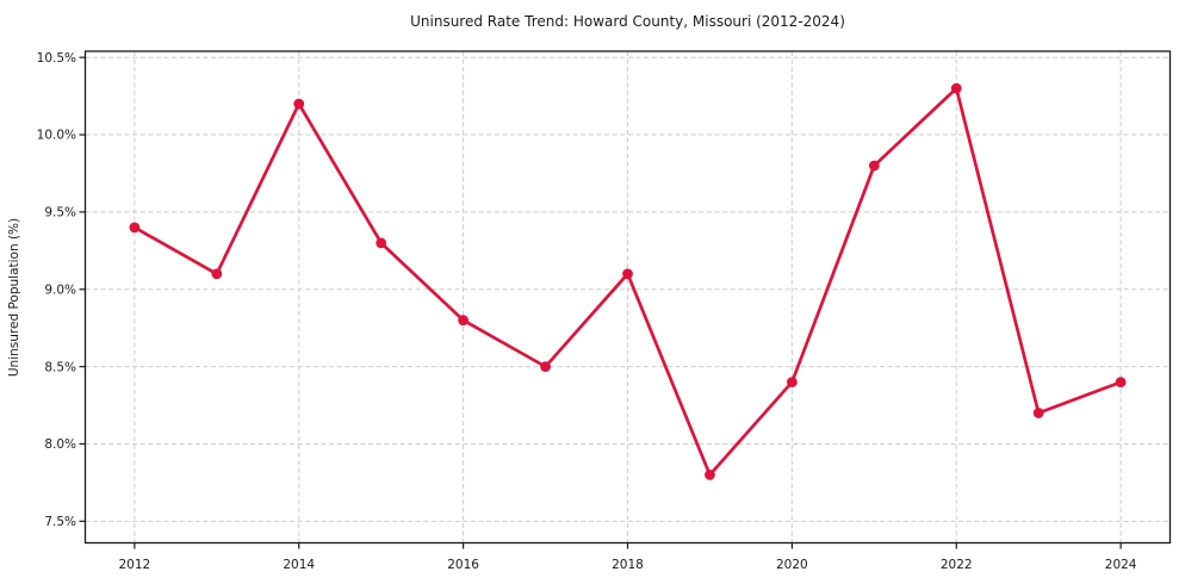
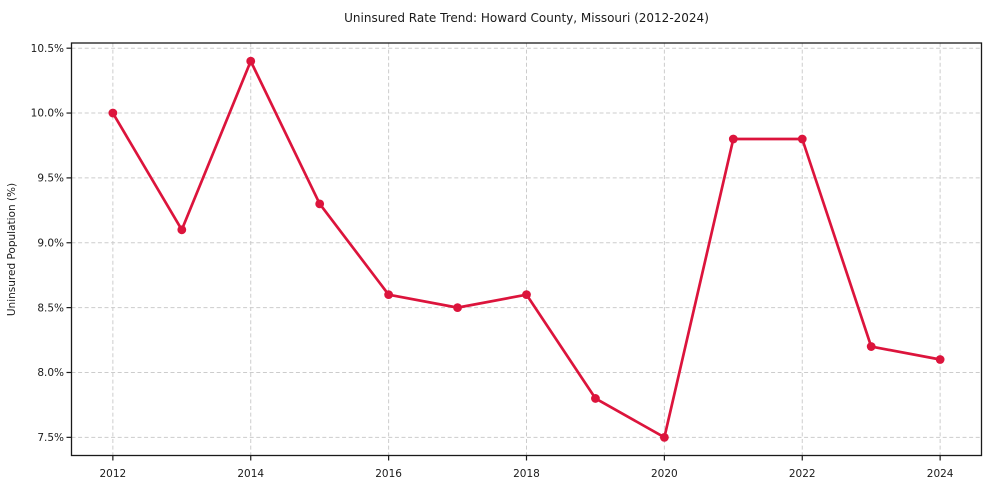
2012: 9.4% -> 10.0%
2014: 10.2% -> 10.4%
2016: 8.8% -> 8.6%
2018: 9.1% -> 8.6%
2020: 8.4% -> 7.5%
2022: 10.3% -> 9.8%
2024: 8.4% -> 8.1%
